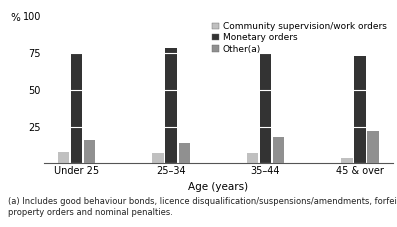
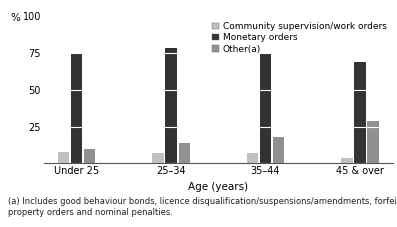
Other(a)/Under 25: 16 -> 10
Monetary orders/45 & over: 73 -> 69
Other(a)/45 & over: 22 -> 29
